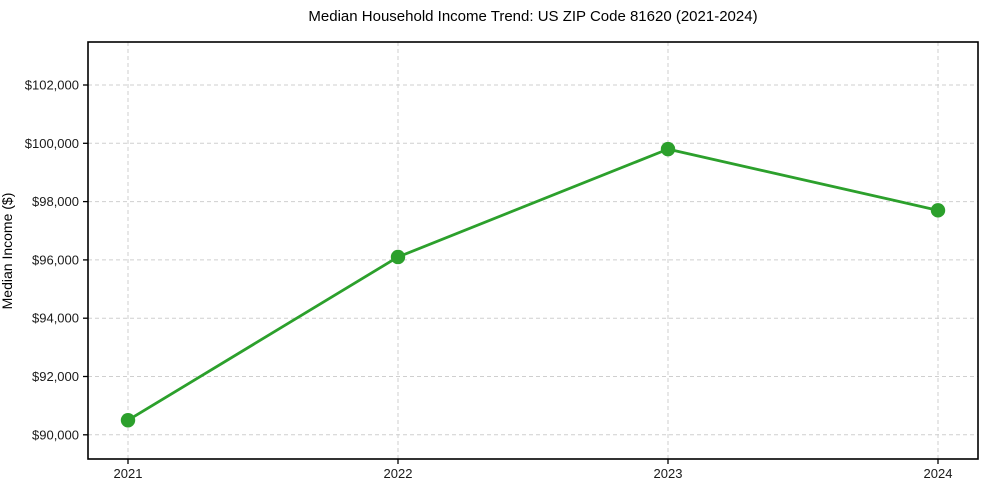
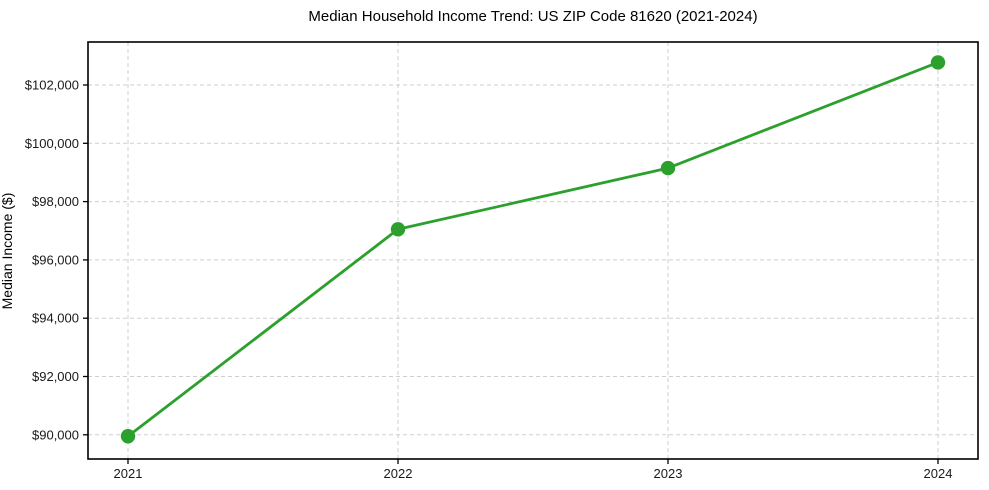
2021: $90500 -> $90000
2022: $96100 -> $97000
2023: $99800 -> $99200
2024: $97700 -> $102800
